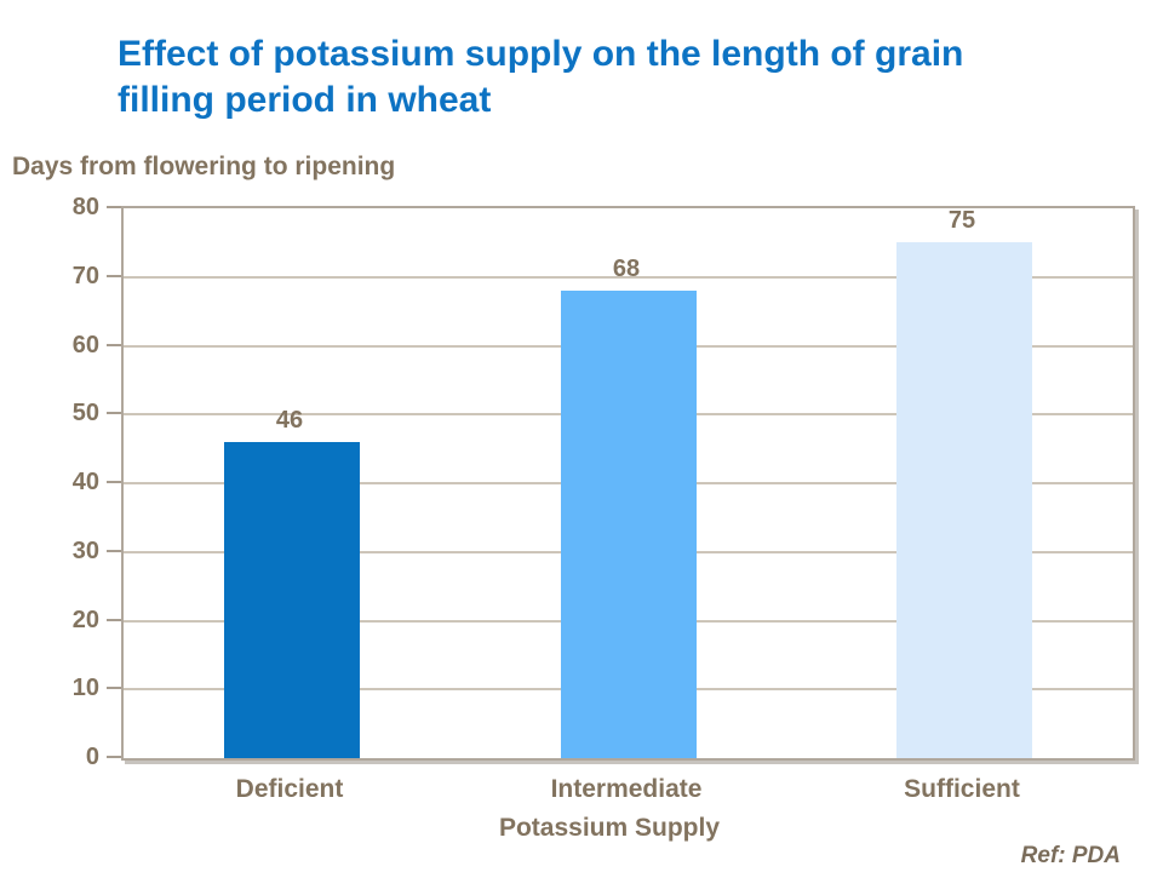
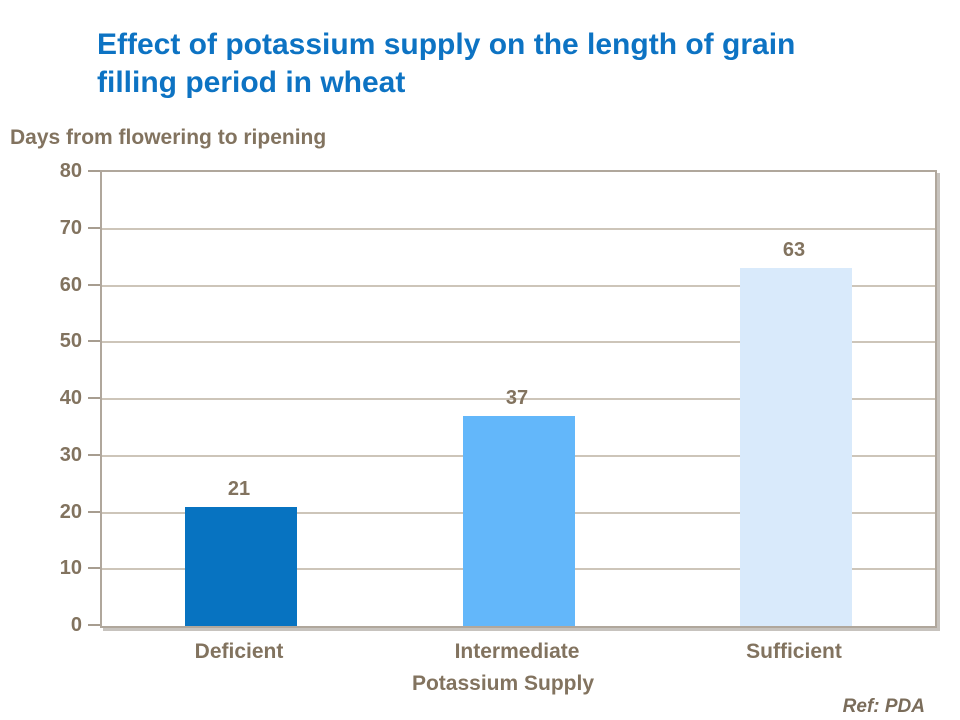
Deficient: 46 -> 21
Intermediate: 68 -> 37
Sufficient: 75 -> 63
